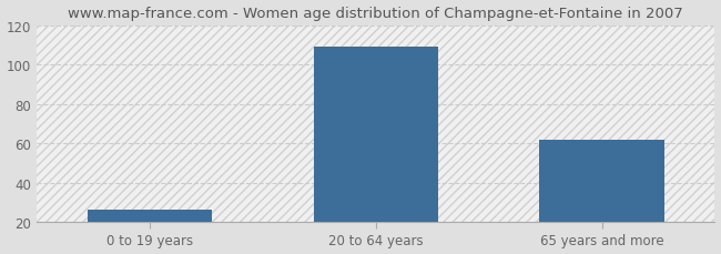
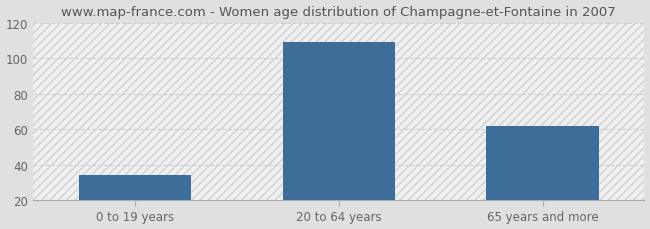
0 to 19 years: 26 -> 34
